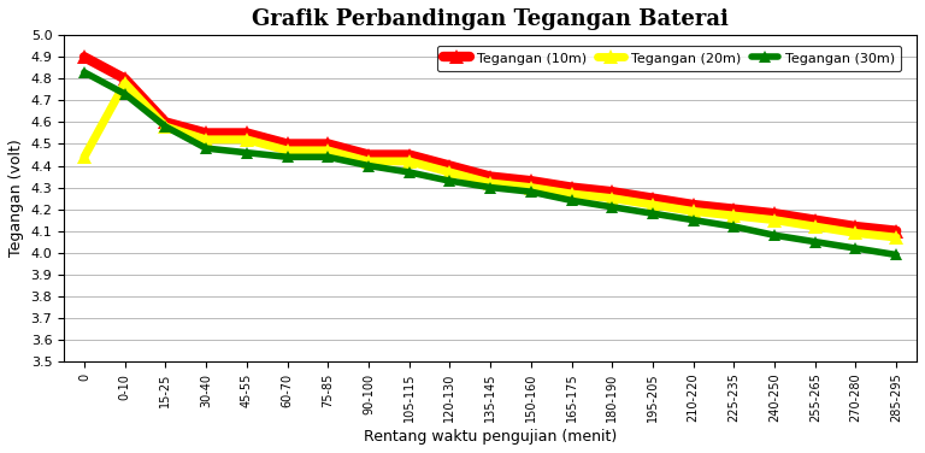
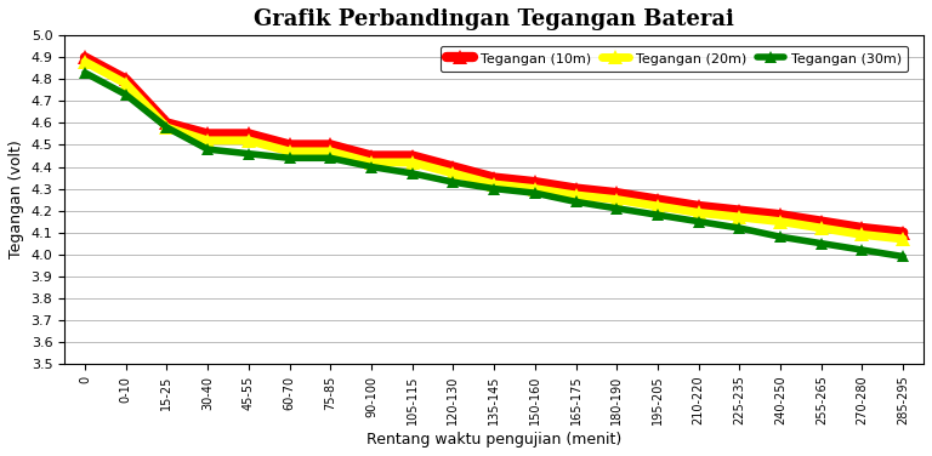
Tegangan (20m)/0: 4.44 -> 4.88
